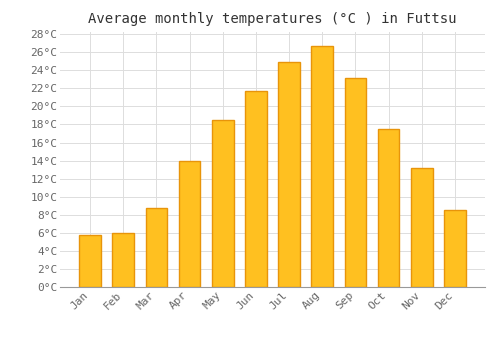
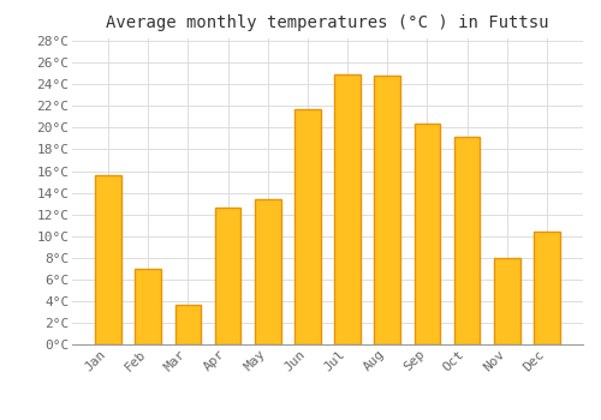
Jan: 5.8°C -> 15.6°C
Feb: 6.0°C -> 7.0°C
Mar: 8.7°C -> 3.6°C
Apr: 14.0°C -> 12.6°C
May: 18.5°C -> 13.4°C
Aug: 26.7°C -> 24.8°C
Sep: 23.2°C -> 20.4°C
Oct: 17.5°C -> 19.2°C
Nov: 13.2°C -> 8.0°C
Dec: 8.5°C -> 10.4°C
